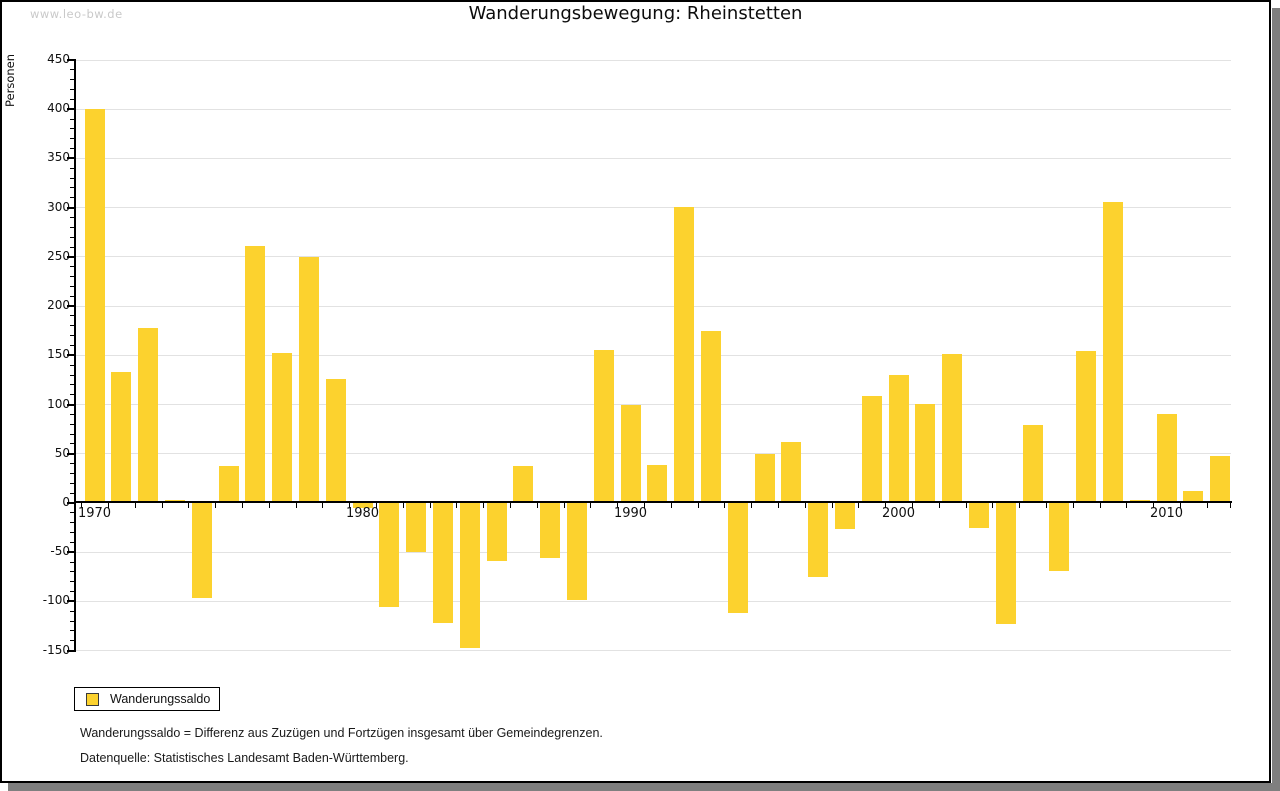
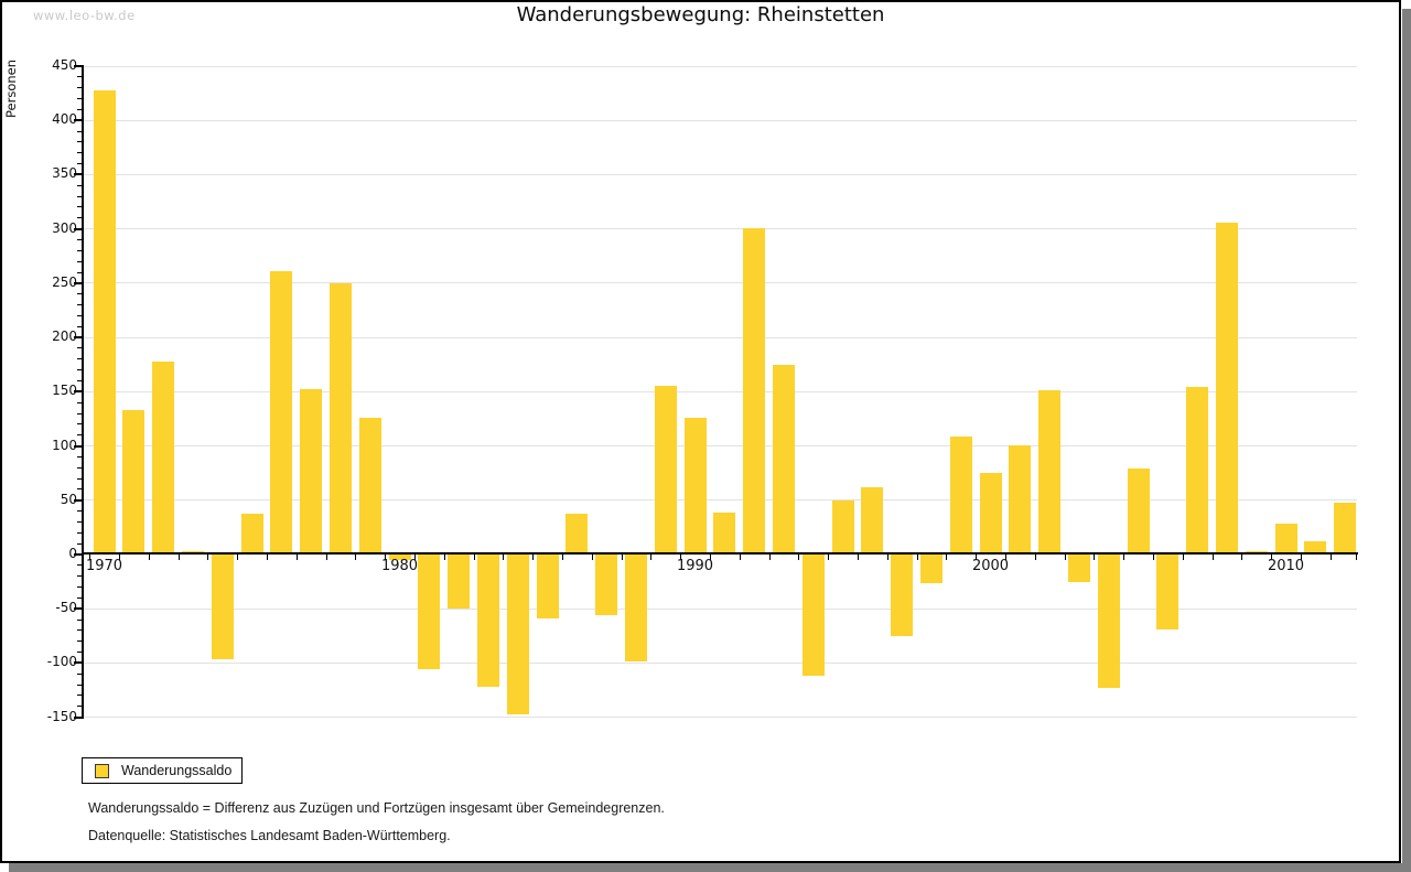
1970: 400 -> 430
1990: 100 -> 130
2000: 130 -> 80
2010: 90 -> 30
